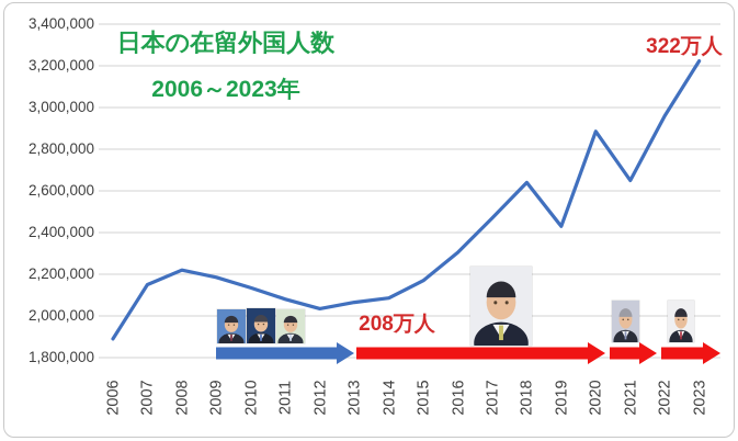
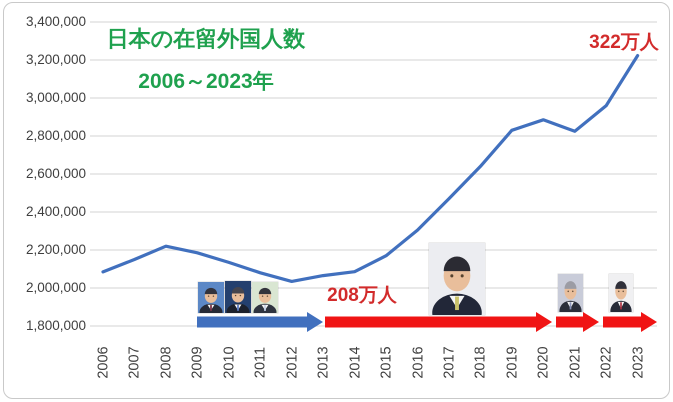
2006: 1890000 -> 2080000
2019: 2430000 -> 2830000
2021: 2650000 -> 2820000
